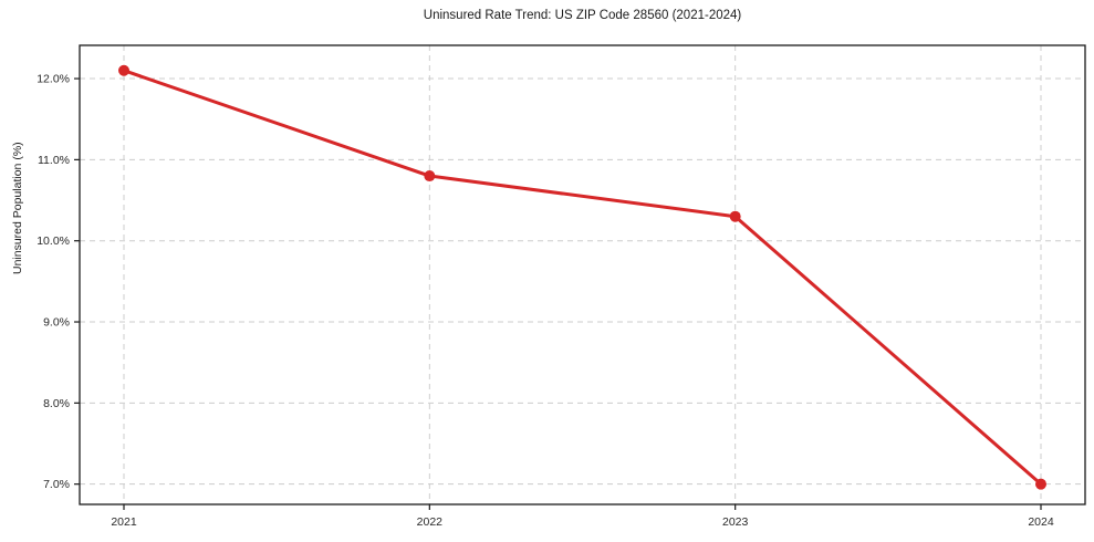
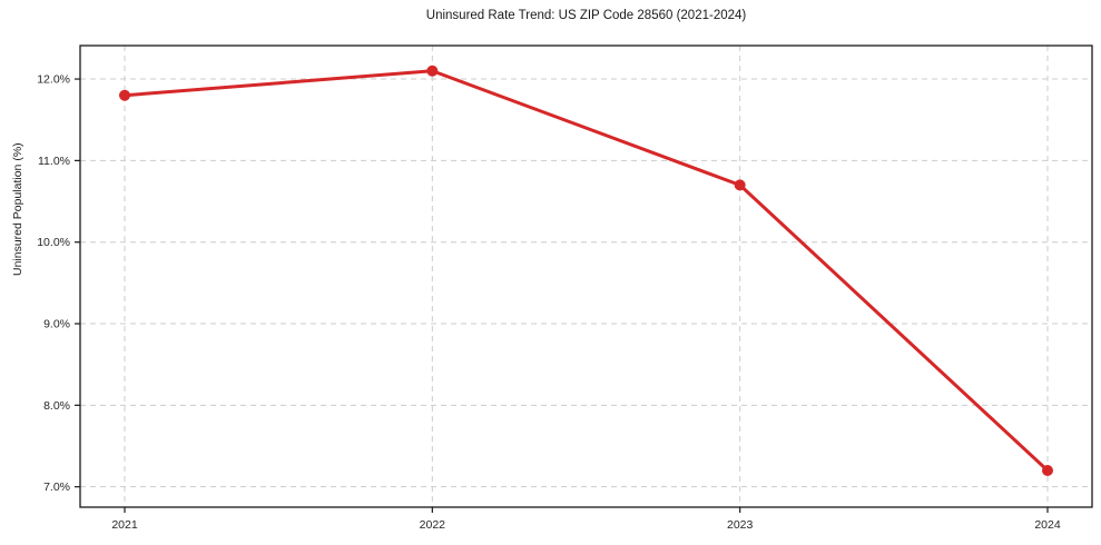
2021: 12.1% -> 11.8%
2022: 10.8% -> 12.1%
2023: 10.3% -> 10.7%
2024: 7.0% -> 7.2%
